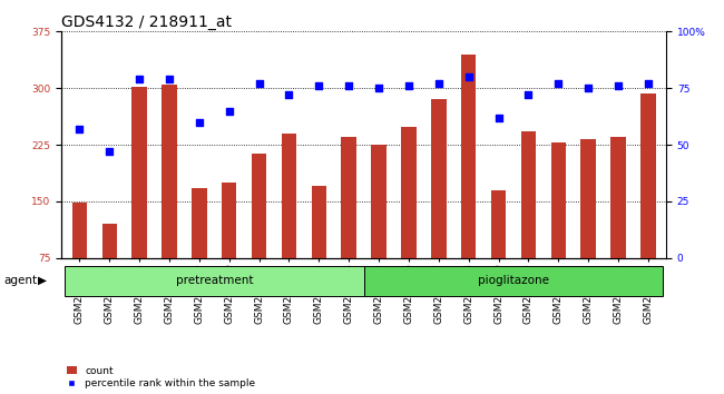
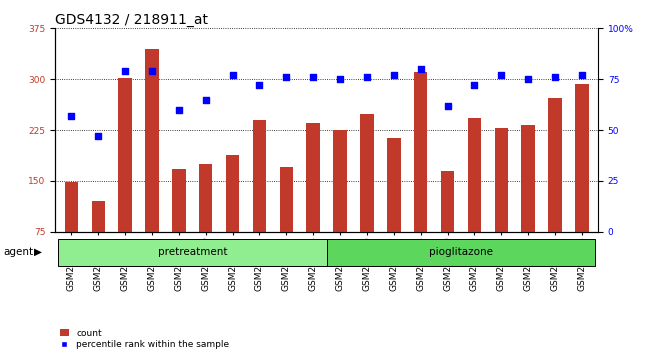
count/GSM201545: 304 -> 344
count/GSM201831: 213 -> 188
count/GSM201837: 285 -> 214
count/GSM201838: 345 -> 310
count/GSM201843: 235 -> 272
